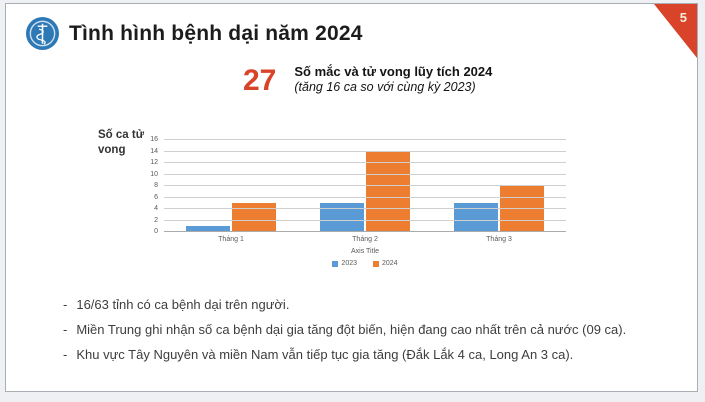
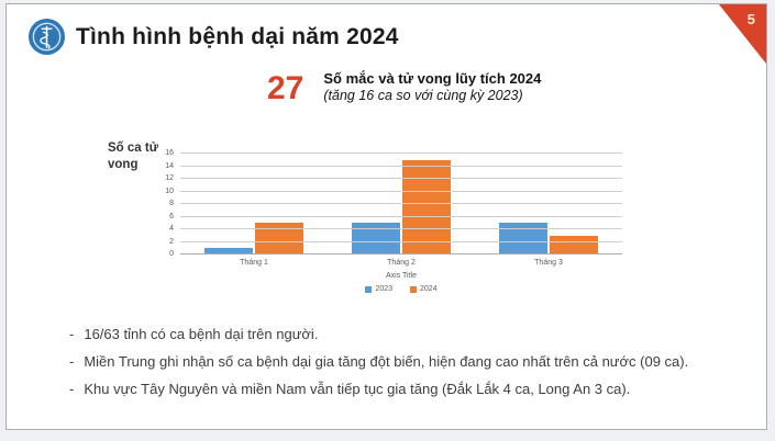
2024/Tháng 2: 14 -> 15
2024/Tháng 3: 8 -> 3
